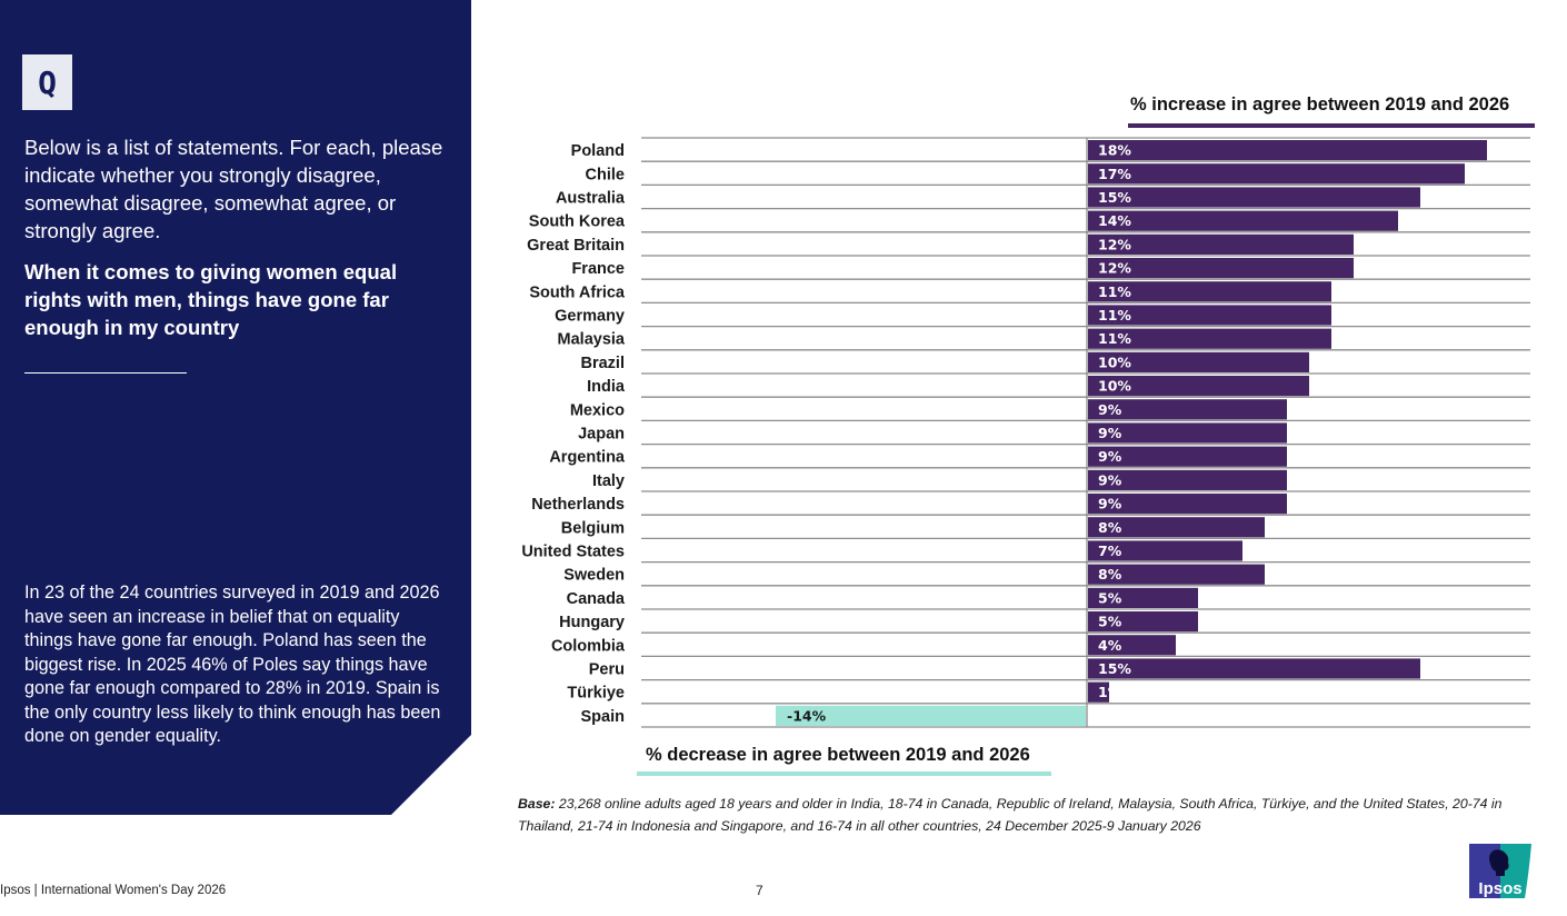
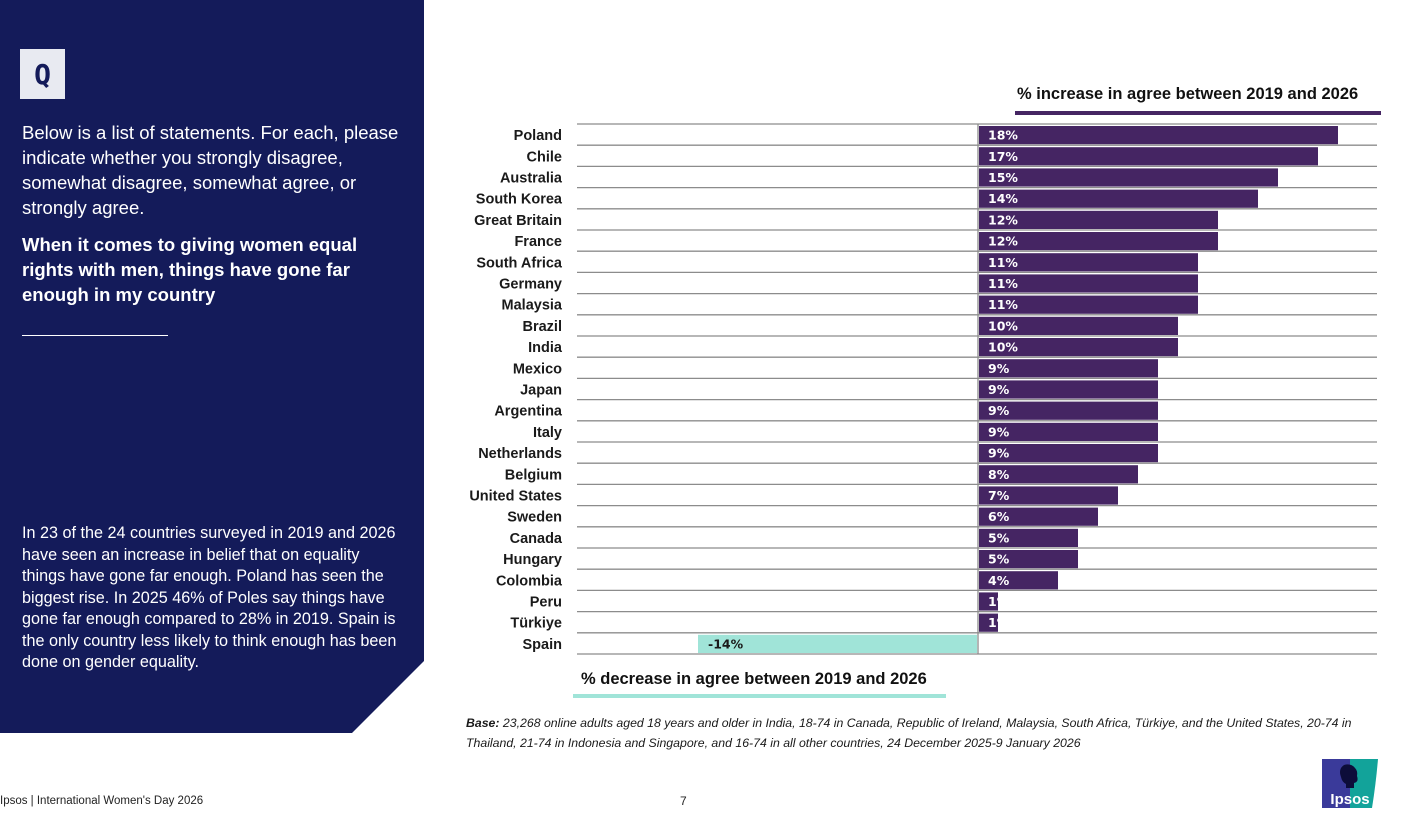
Sweden: 8% -> 6%
Peru: 15% -> 1%
